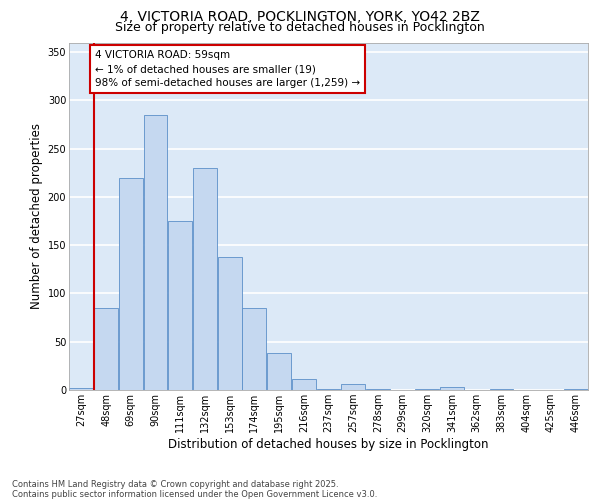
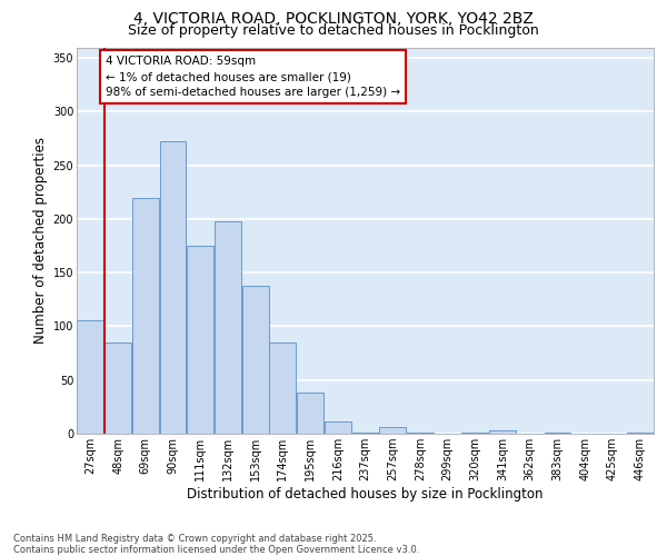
27sqm: 2 -> 106
90sqm: 285 -> 272
132sqm: 230 -> 198
